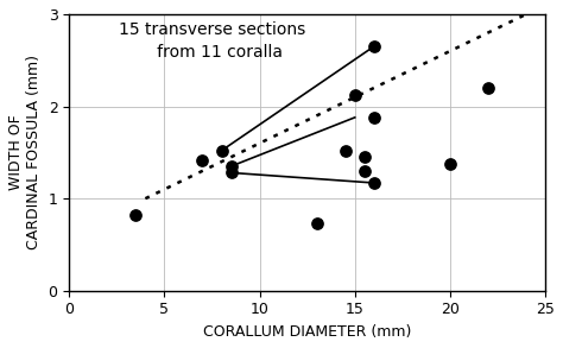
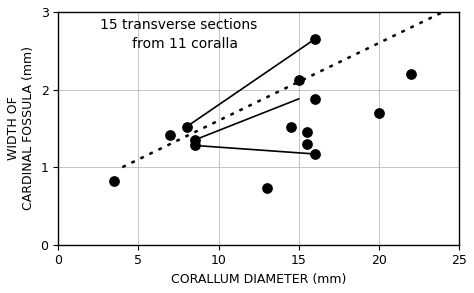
20: 1.38 -> 1.70
